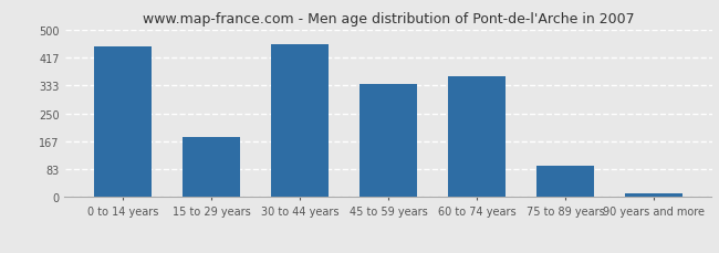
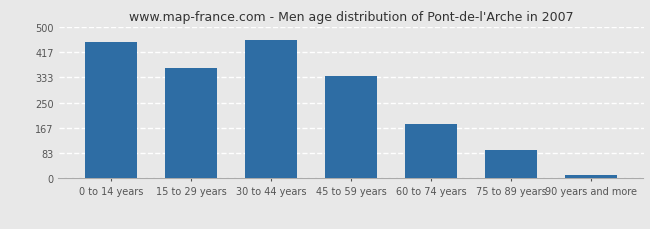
15 to 29 years: 180 -> 362
60 to 74 years: 360 -> 180
